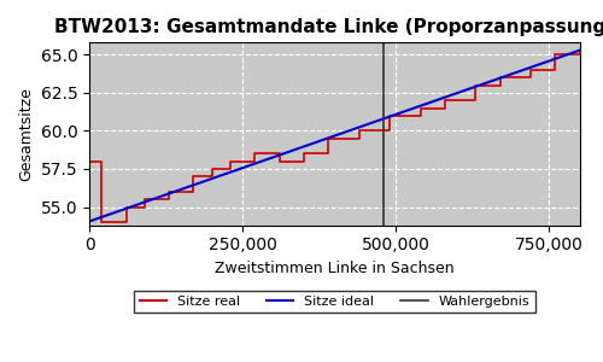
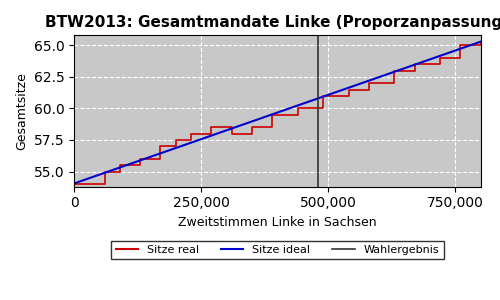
Sitze real/0: 58.0 -> 54.0
